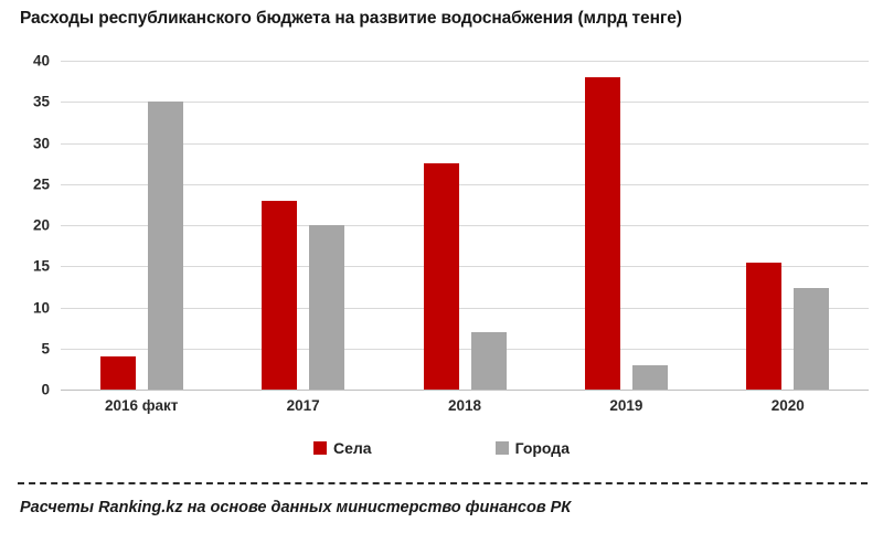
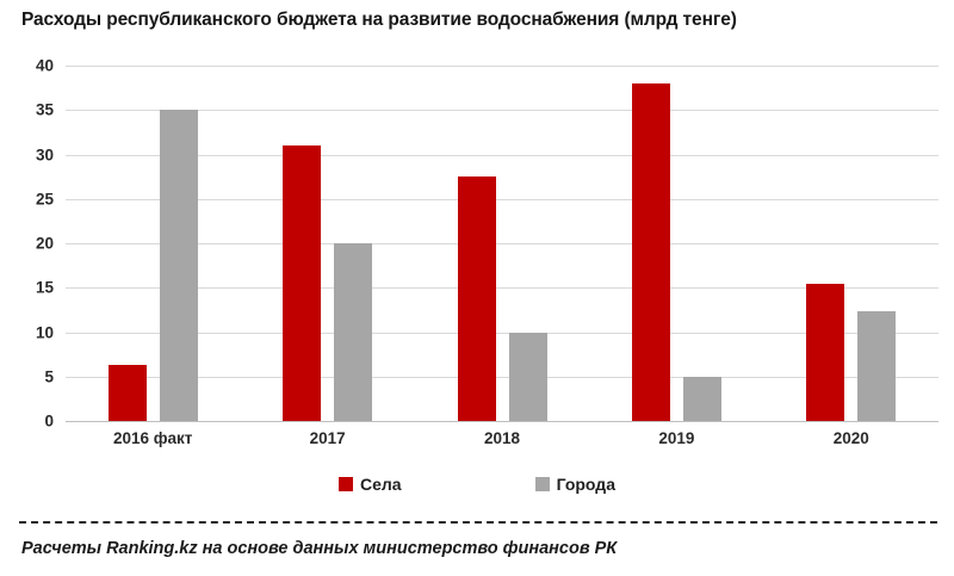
Села/2016 факт: 4 -> 6
Села/2017: 23 -> 31
Города/2018: 7 -> 10
Города/2019: 3 -> 5
